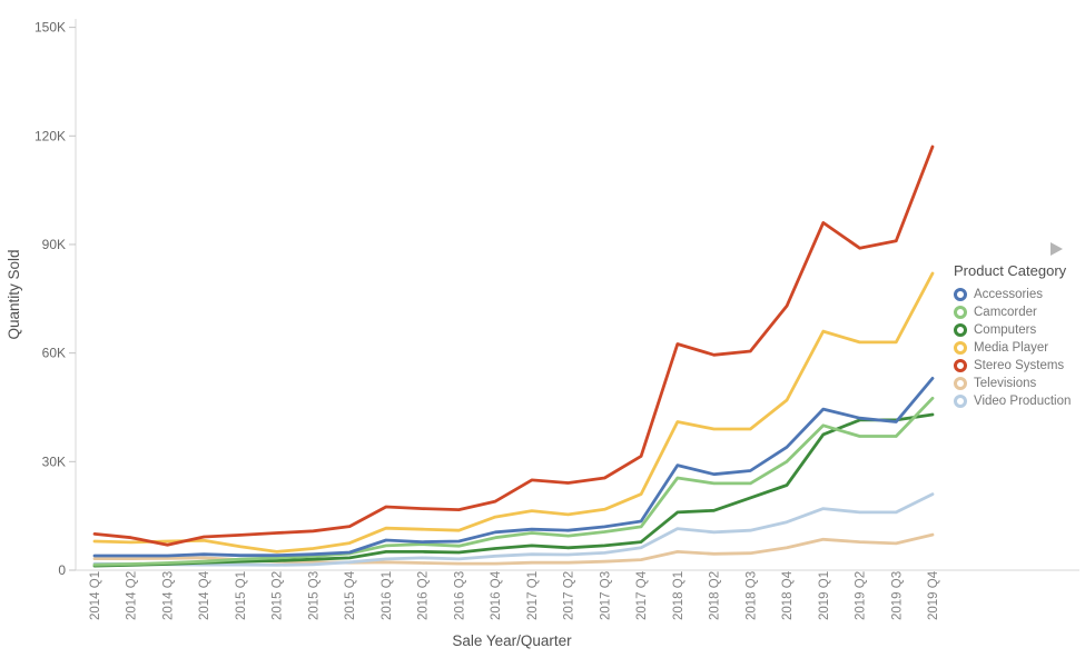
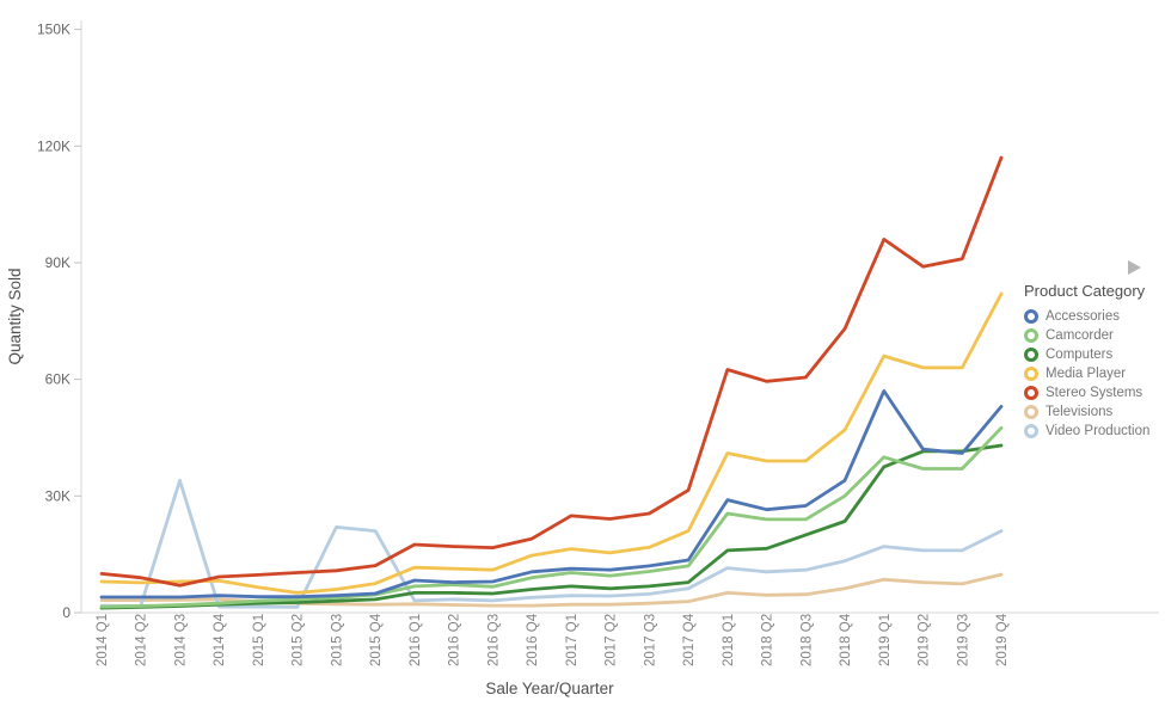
Video Production/2014 Q3: 2K -> 34K
Video Production/2015 Q3: 2K -> 22K
Video Production/2015 Q4: 2K -> 21K
Accessories/2019 Q1: 44K -> 57K
